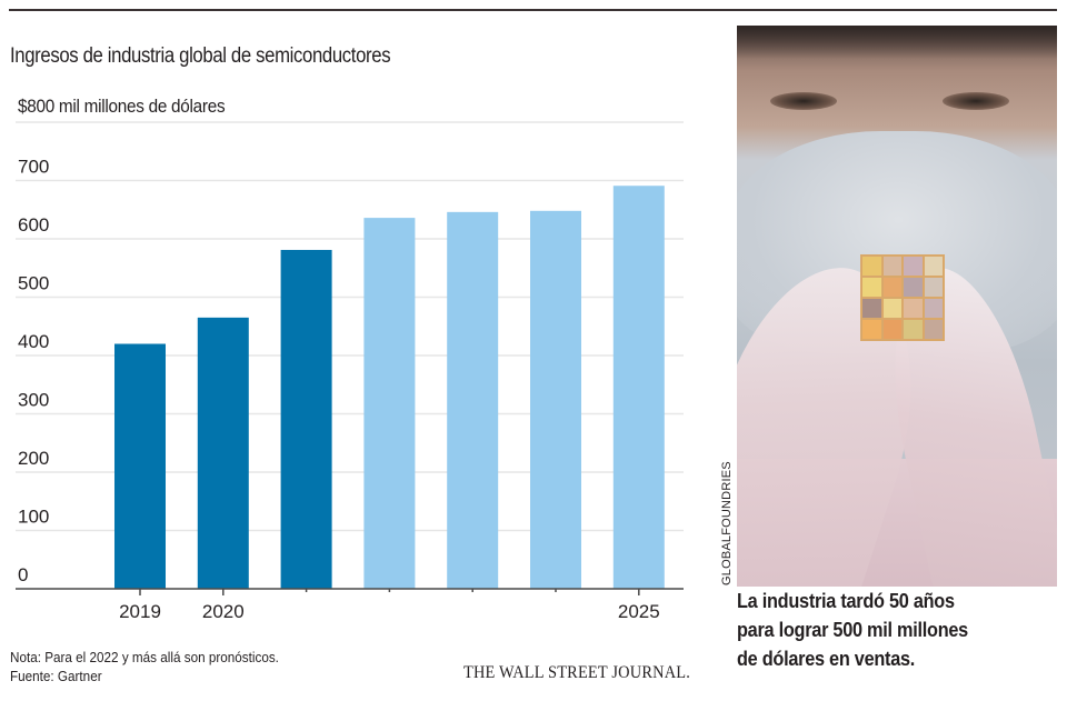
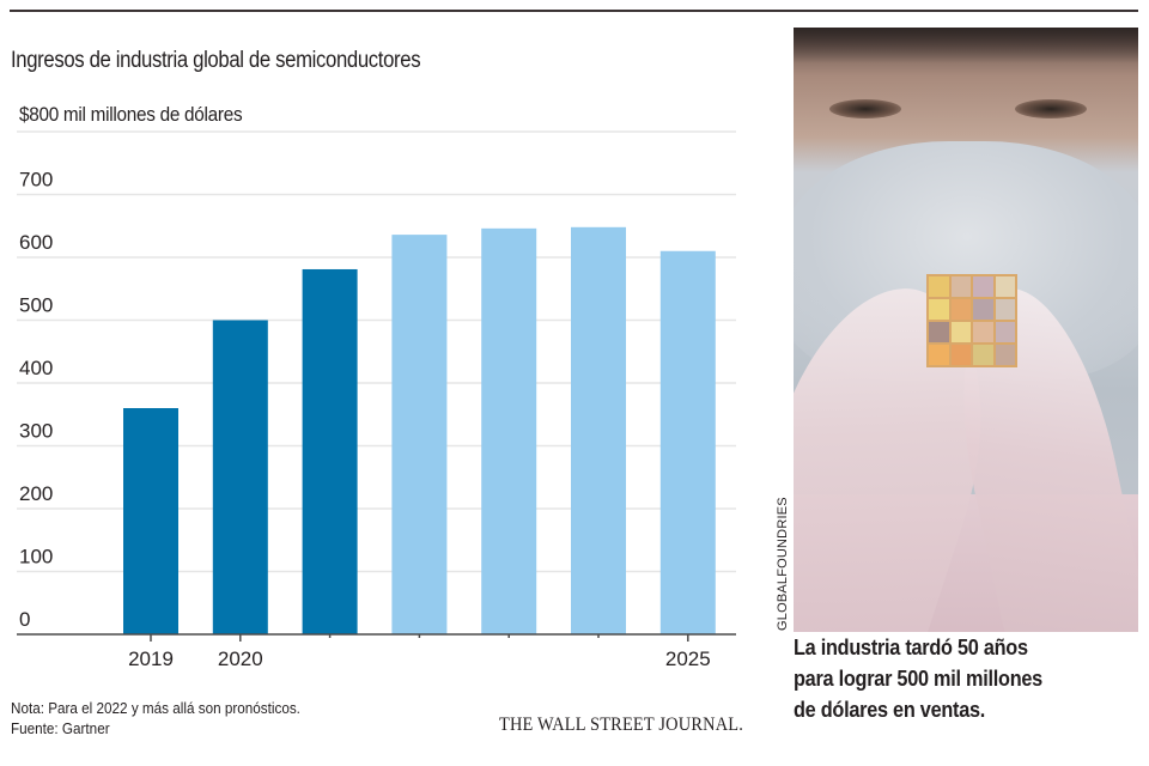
2019: 420 -> 360
2020: 460 -> 500
2025: 690 -> 610
